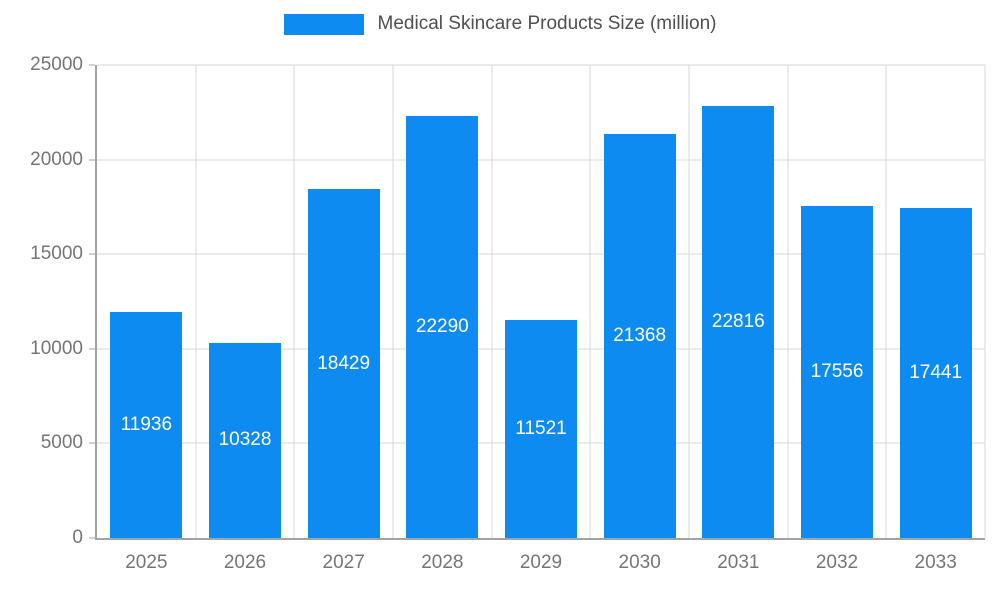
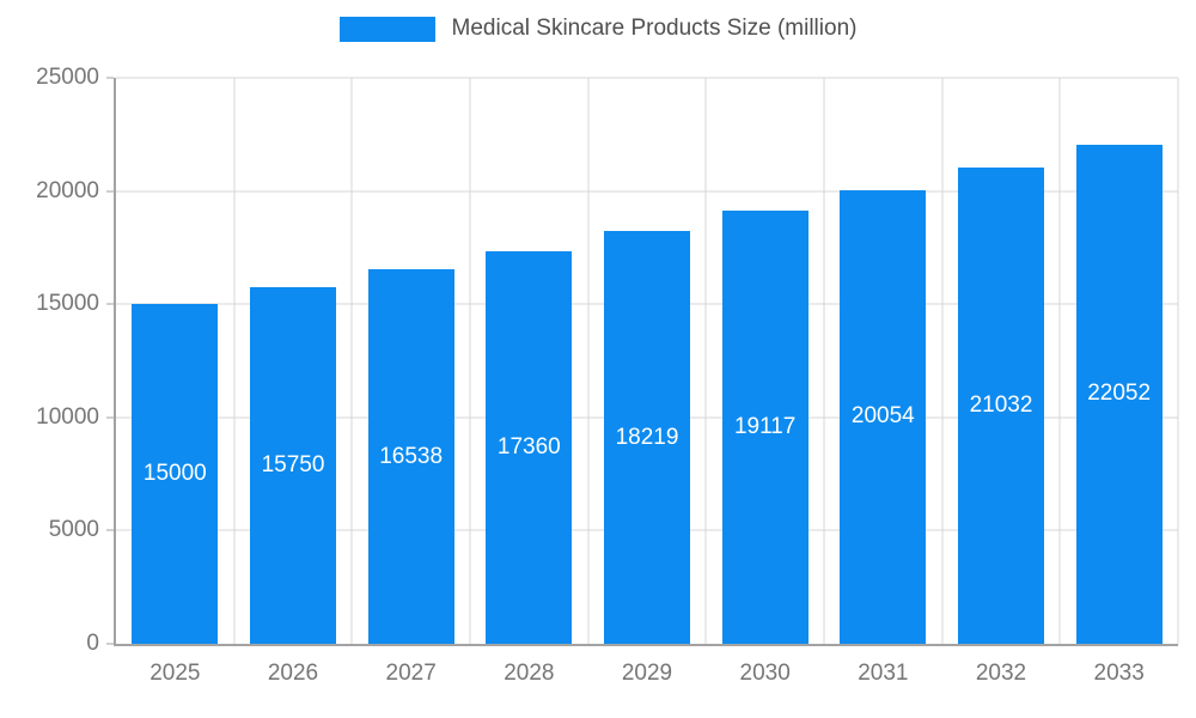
2025: 11936 -> 15000
2026: 10328 -> 15750
2027: 18429 -> 16538
2028: 22290 -> 17360
2029: 11521 -> 18219
2030: 21368 -> 19117
2031: 22816 -> 20054
2032: 17556 -> 21032
2033: 17441 -> 22052
